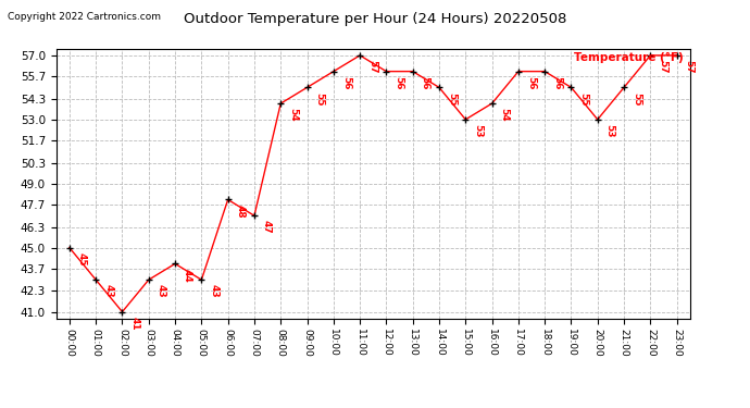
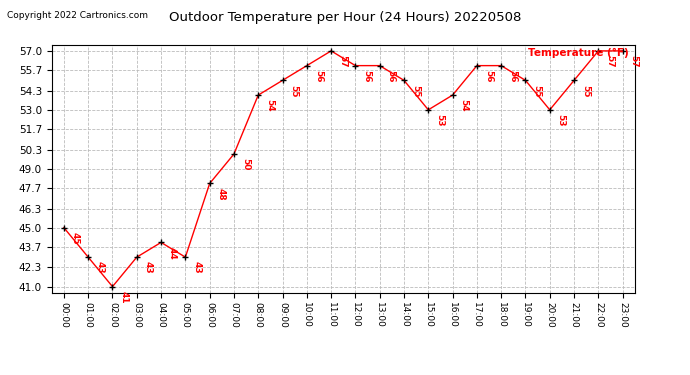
07:00: 47 -> 50
